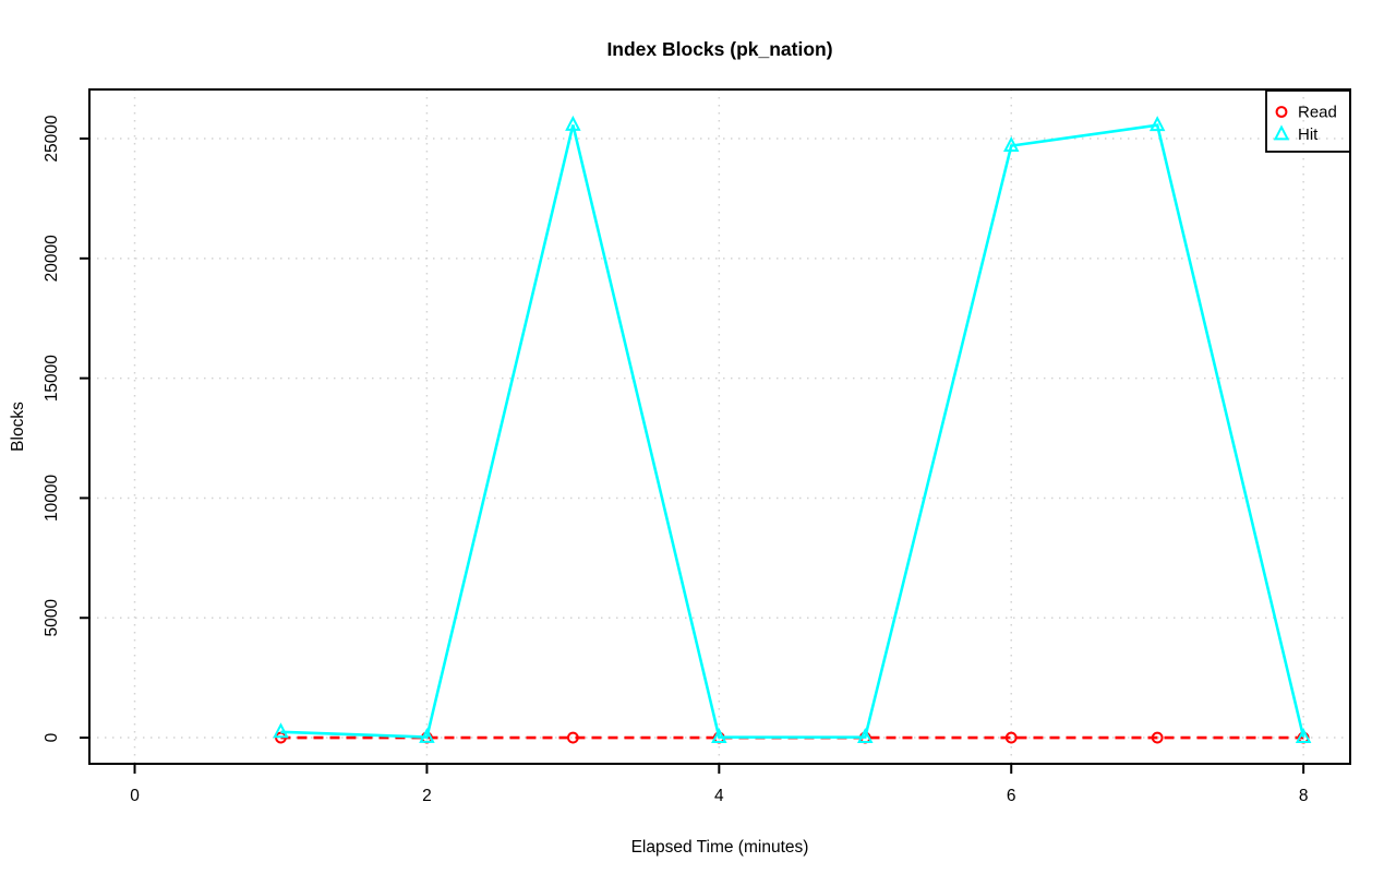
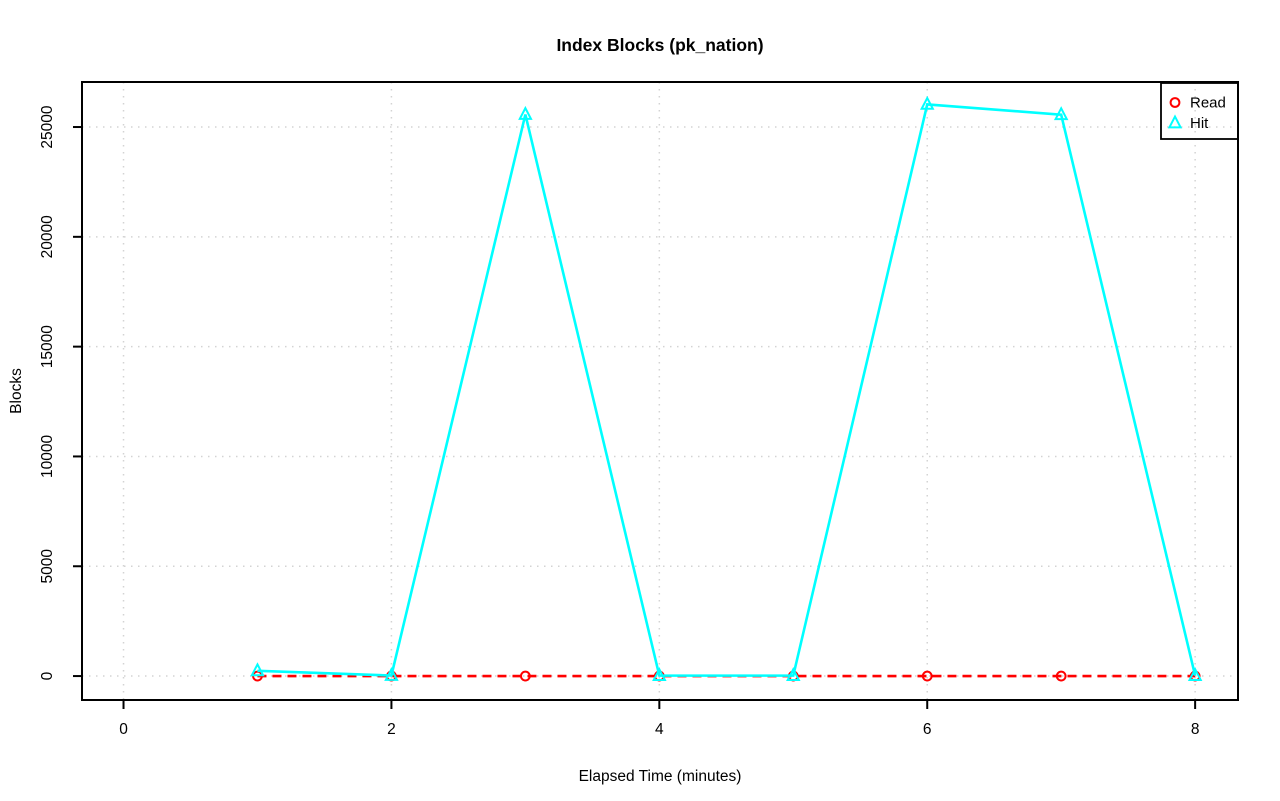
Hit/6: 24700 -> 26000
